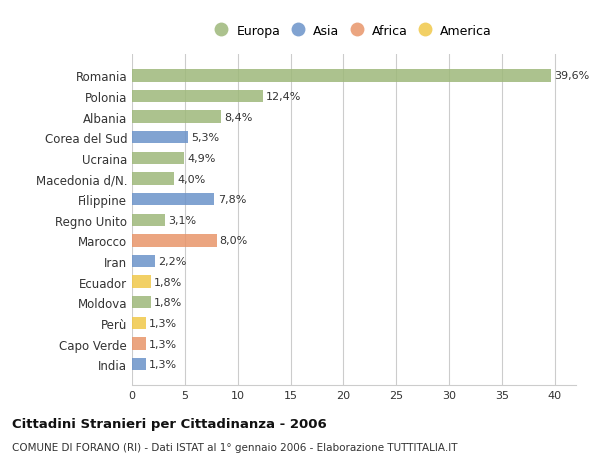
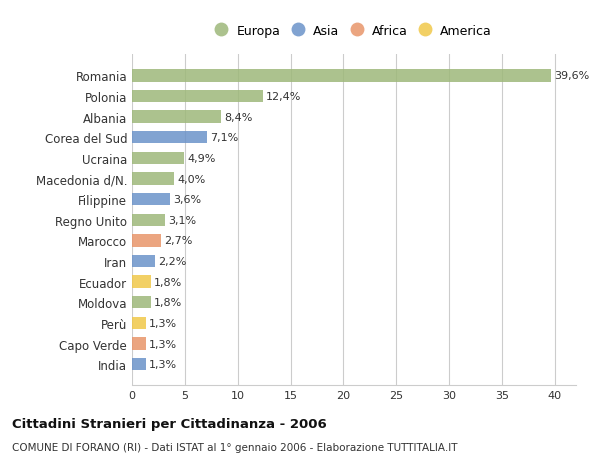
Corea del Sud: 5,3% -> 7,1%
Filippine: 7,8% -> 3,6%
Marocco: 8,0% -> 2,7%
